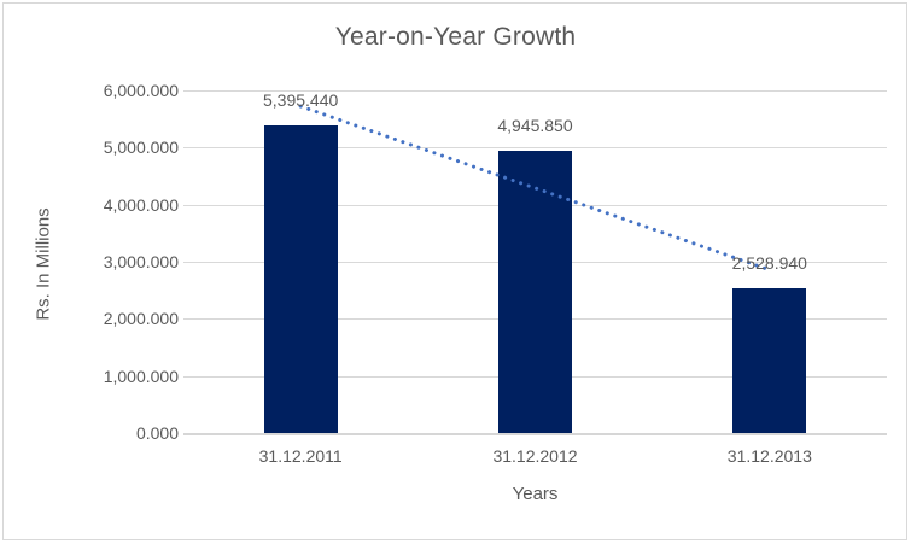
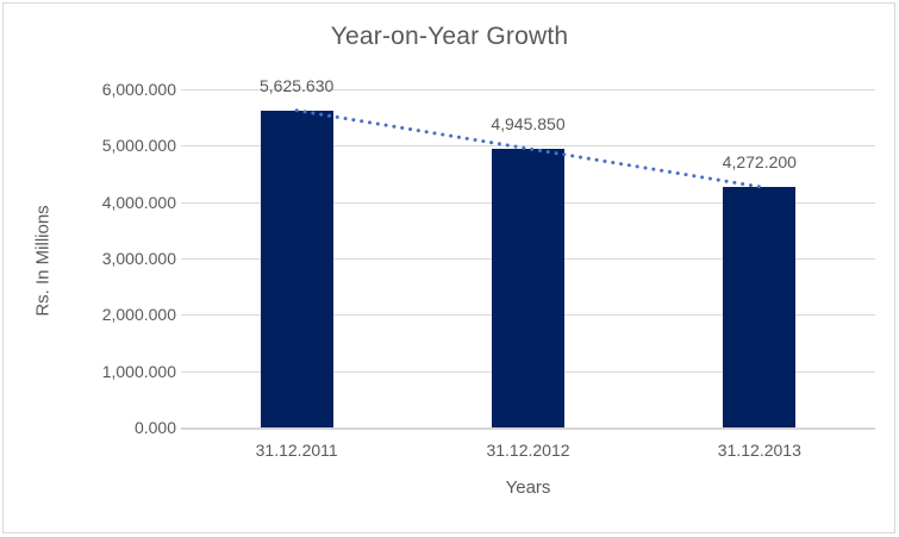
31.12.2011: 5,395.440 -> 5,625.630
31.12.2013: 2,528.940 -> 4,272.200
